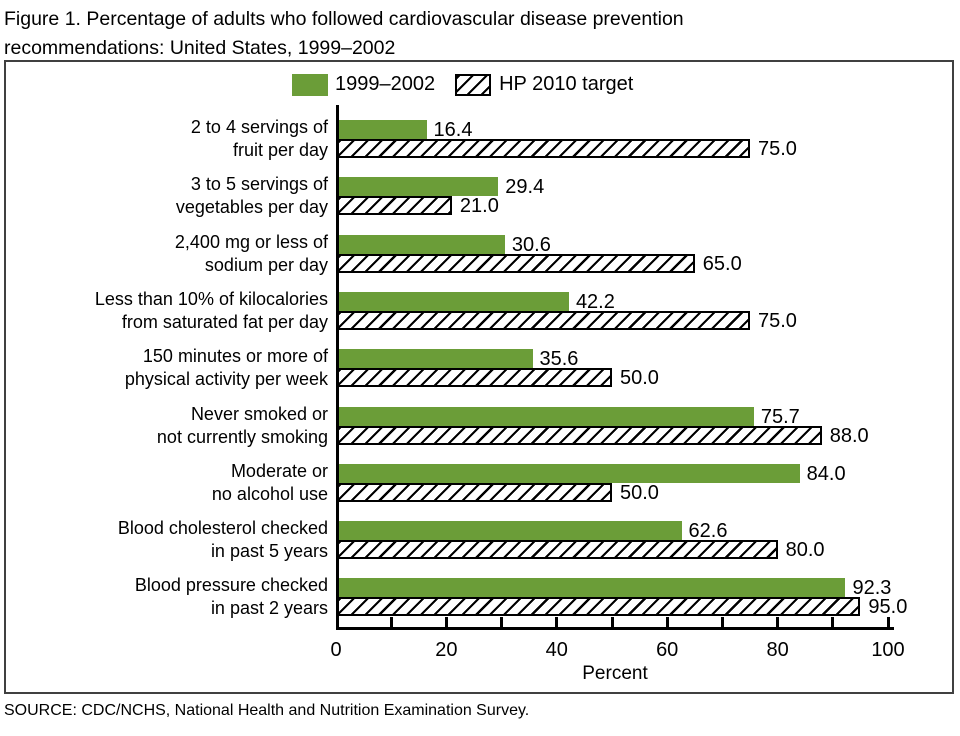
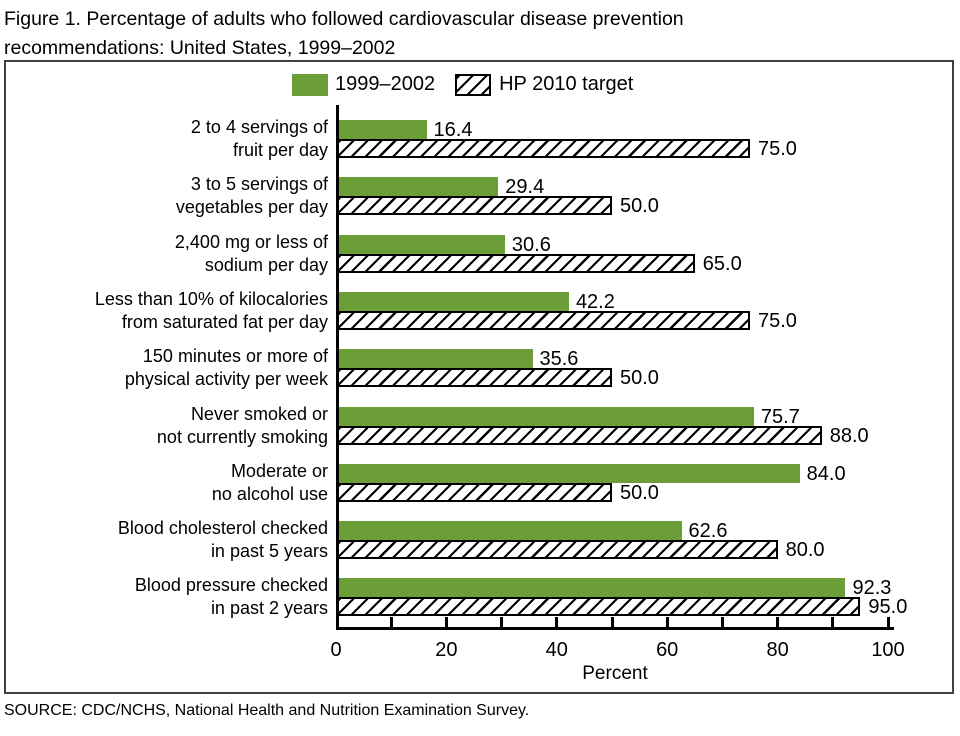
HP 2010 target/3 to 5 servings of vegetables per day: 21.0 -> 50.0
